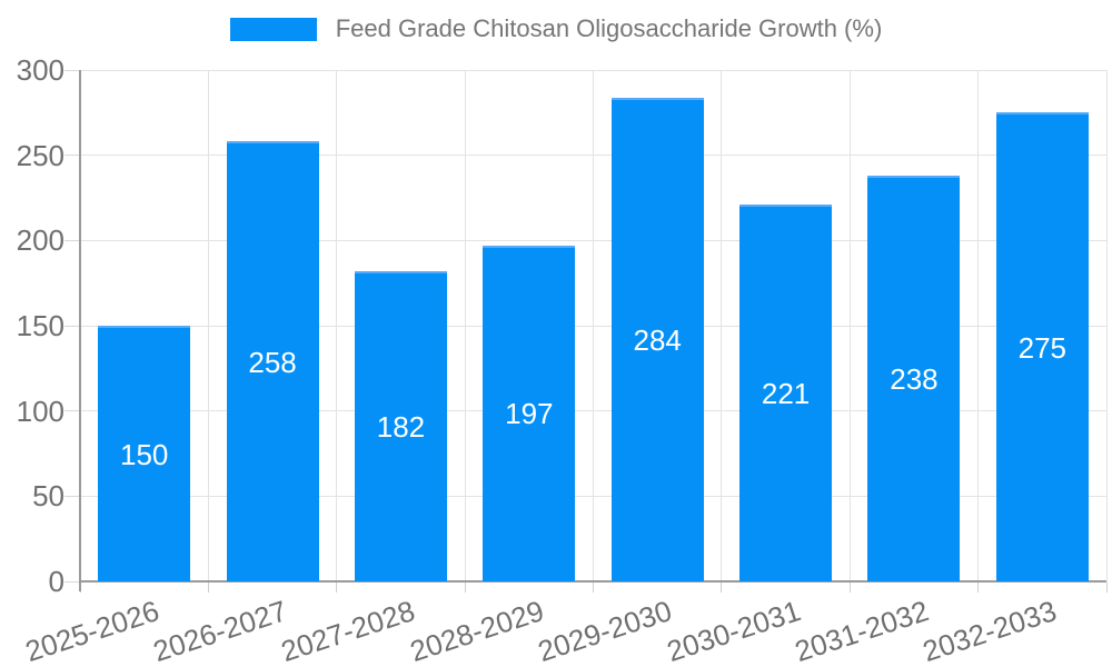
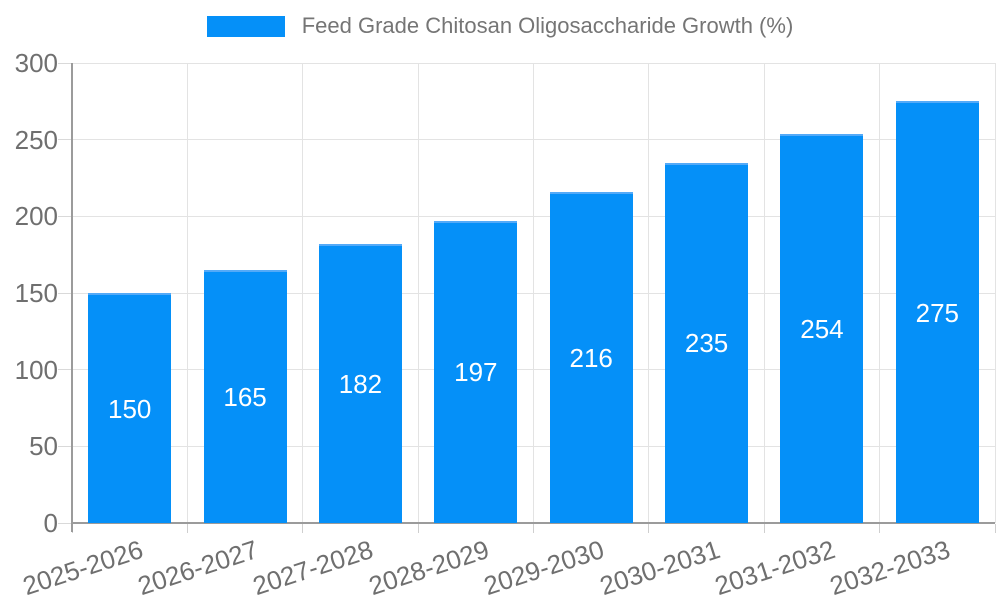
2026-2027: 258 -> 165
2029-2030: 284 -> 216
2030-2031: 221 -> 235
2031-2032: 238 -> 254
